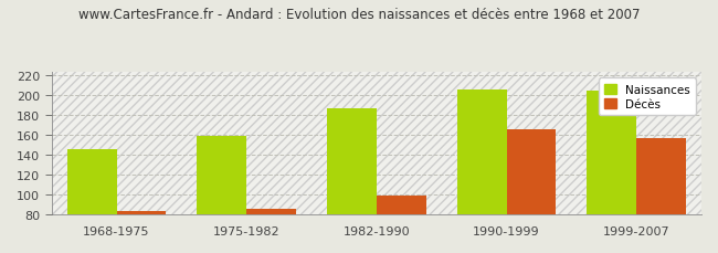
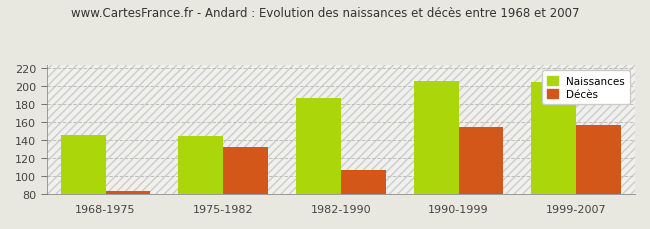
Naissances/1975-1982: 159 -> 144
Décès/1975-1982: 85 -> 132
Décès/1982-1990: 99 -> 106
Décès/1990-1999: 165 -> 154
